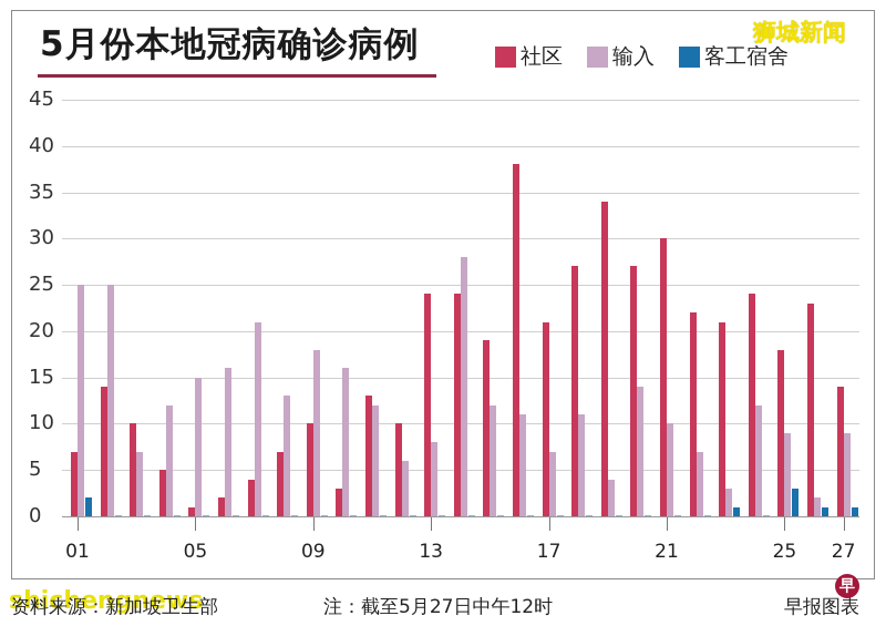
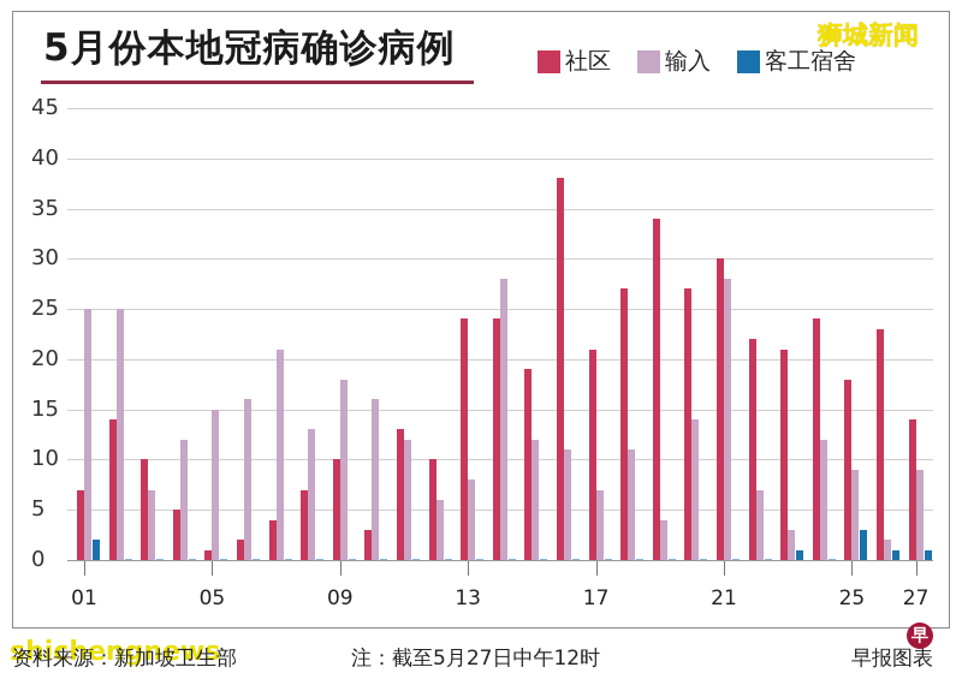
输入/21: 10 -> 28
